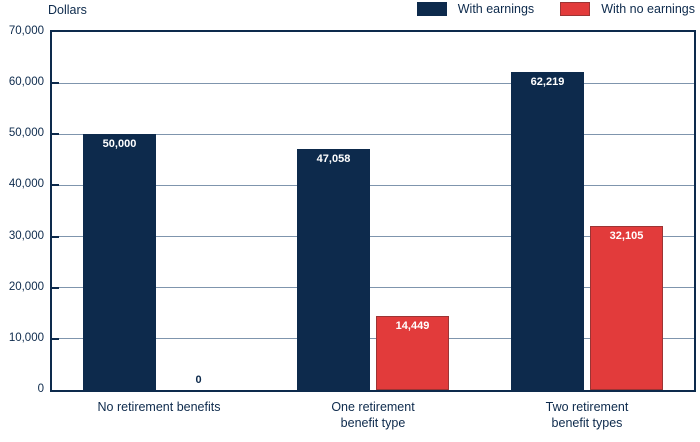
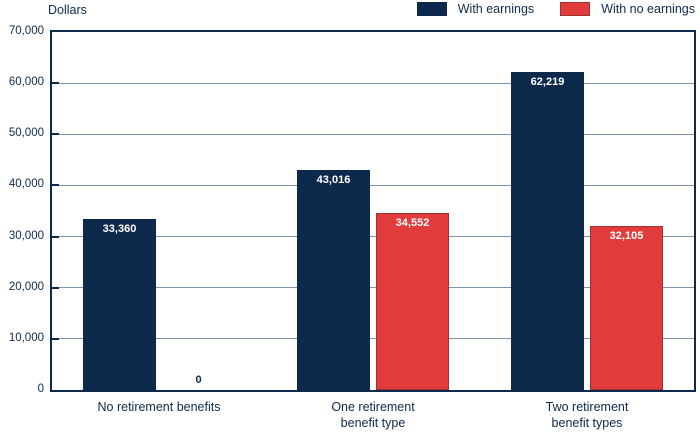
With earnings/No retirement benefits: 50,000 -> 33,360
With earnings/One retirement benefit type: 47,058 -> 43,016
With no earnings/One retirement benefit type: 14,449 -> 34,552
